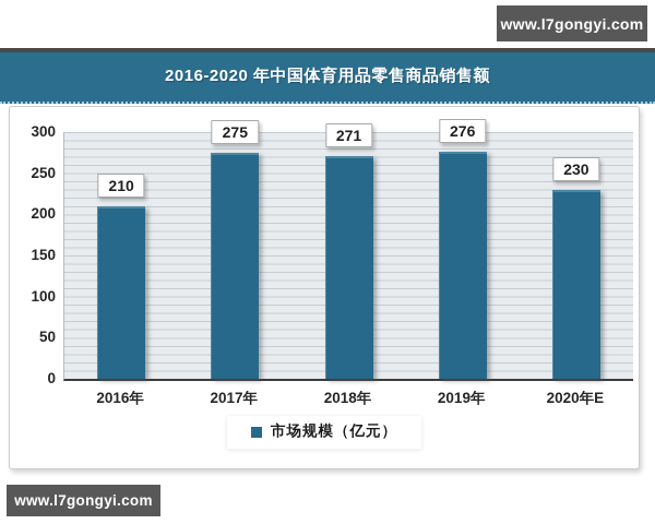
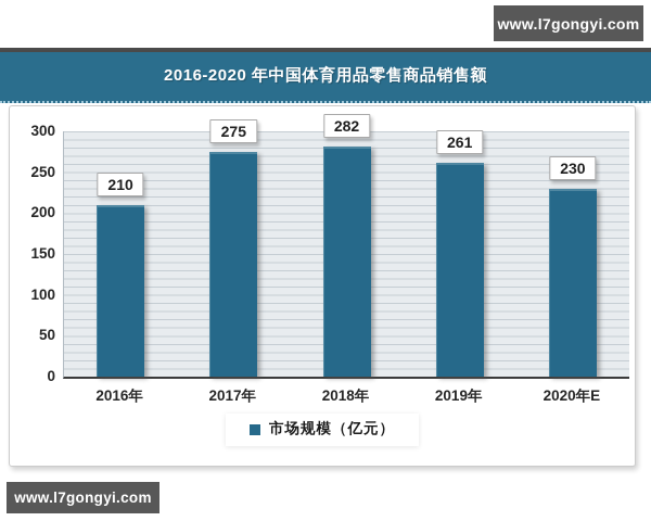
2018年: 271 -> 282
2019年: 276 -> 261
